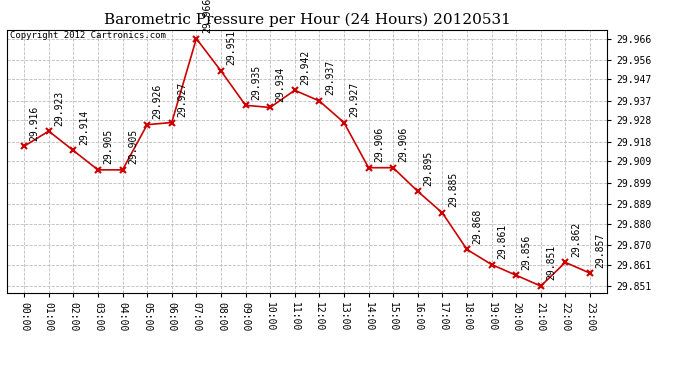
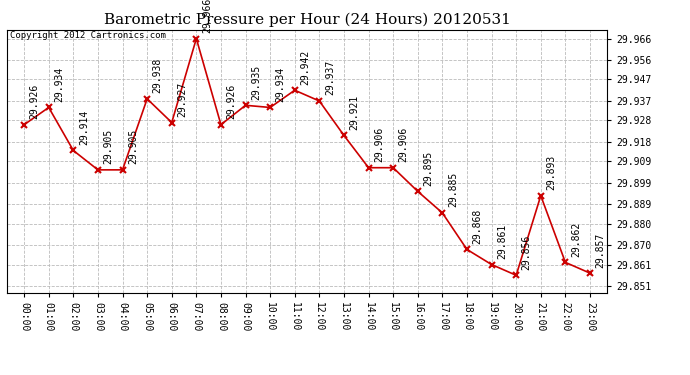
00:00: 29.916 -> 29.926
01:00: 29.923 -> 29.934
05:00: 29.926 -> 29.938
08:00: 29.951 -> 29.926
13:00: 29.927 -> 29.921
21:00: 29.851 -> 29.893
